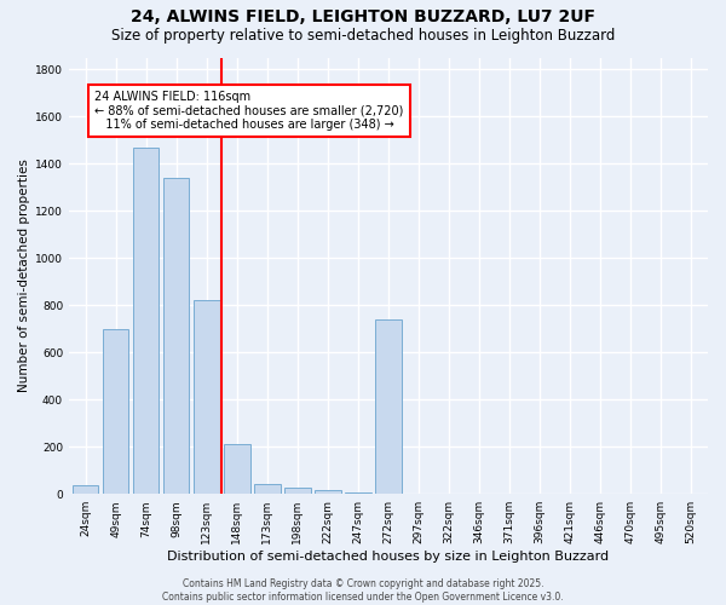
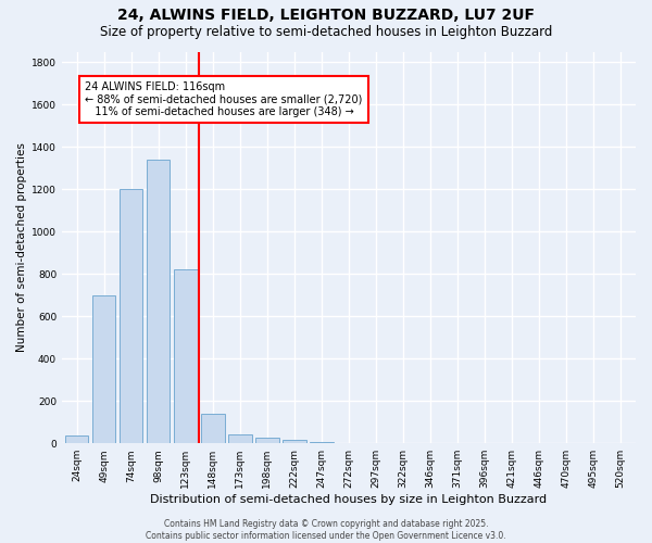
74sqm: 1470 -> 1200
148sqm: 210 -> 140
272sqm: 740 -> 0
